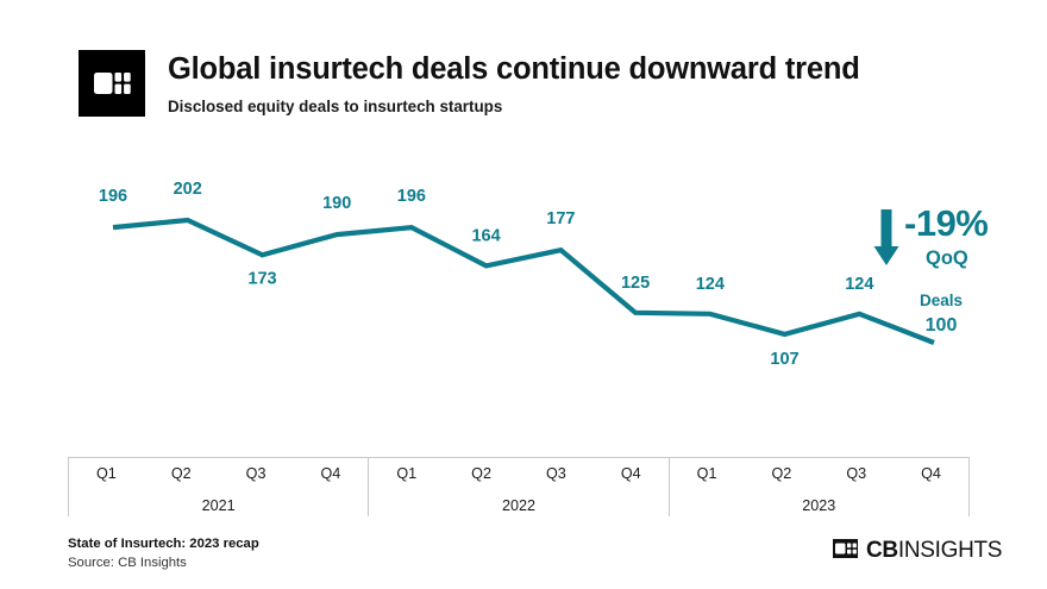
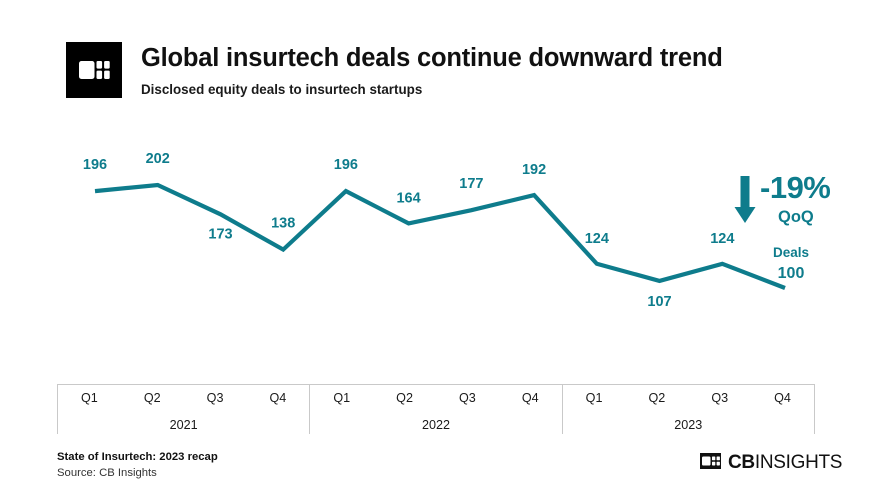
Q4 2021: 190 -> 138
Q4 2022: 125 -> 192
